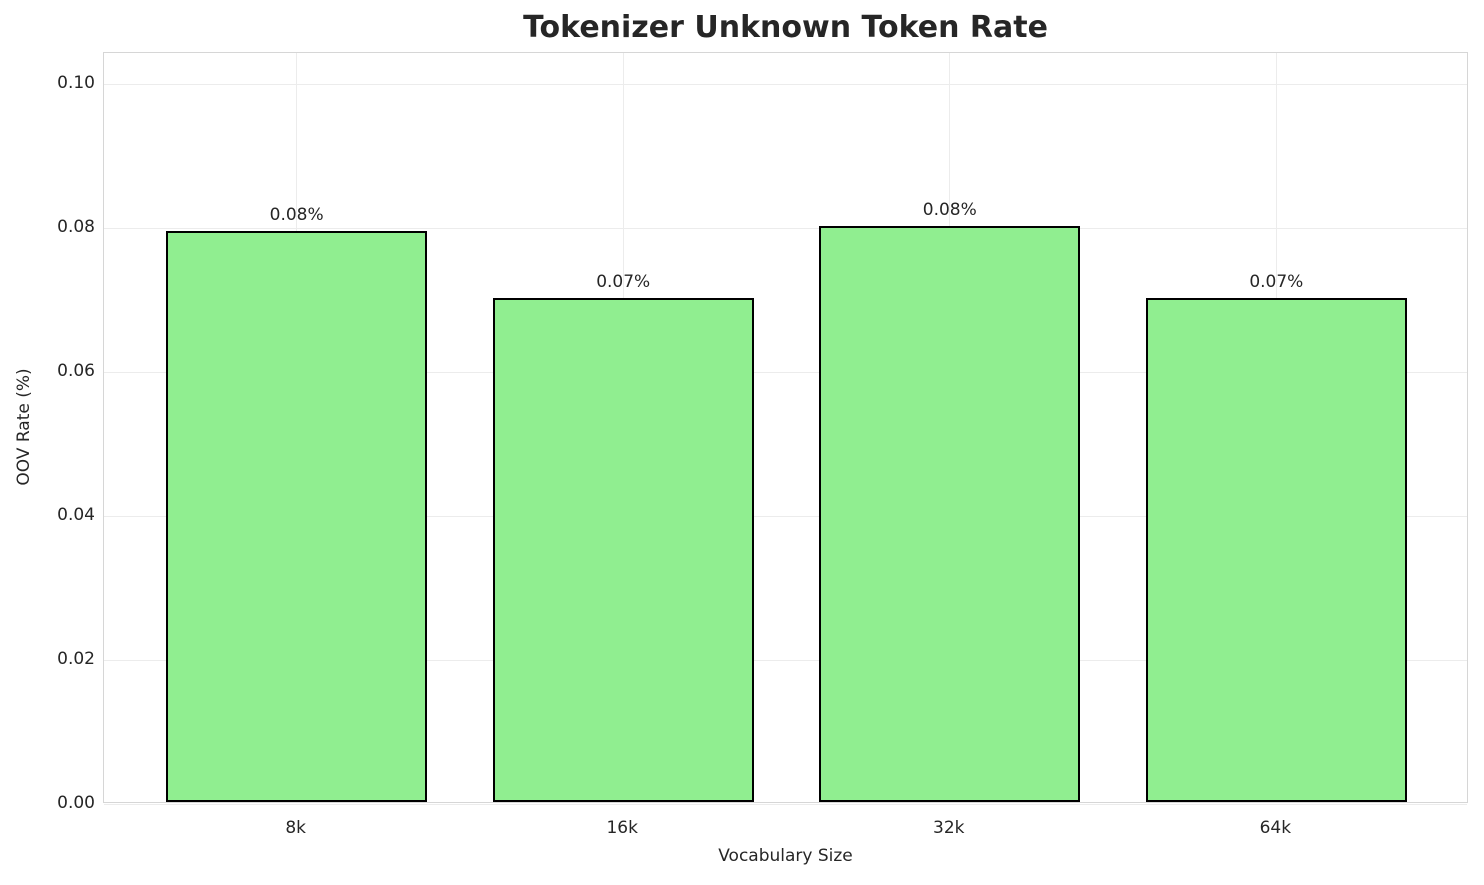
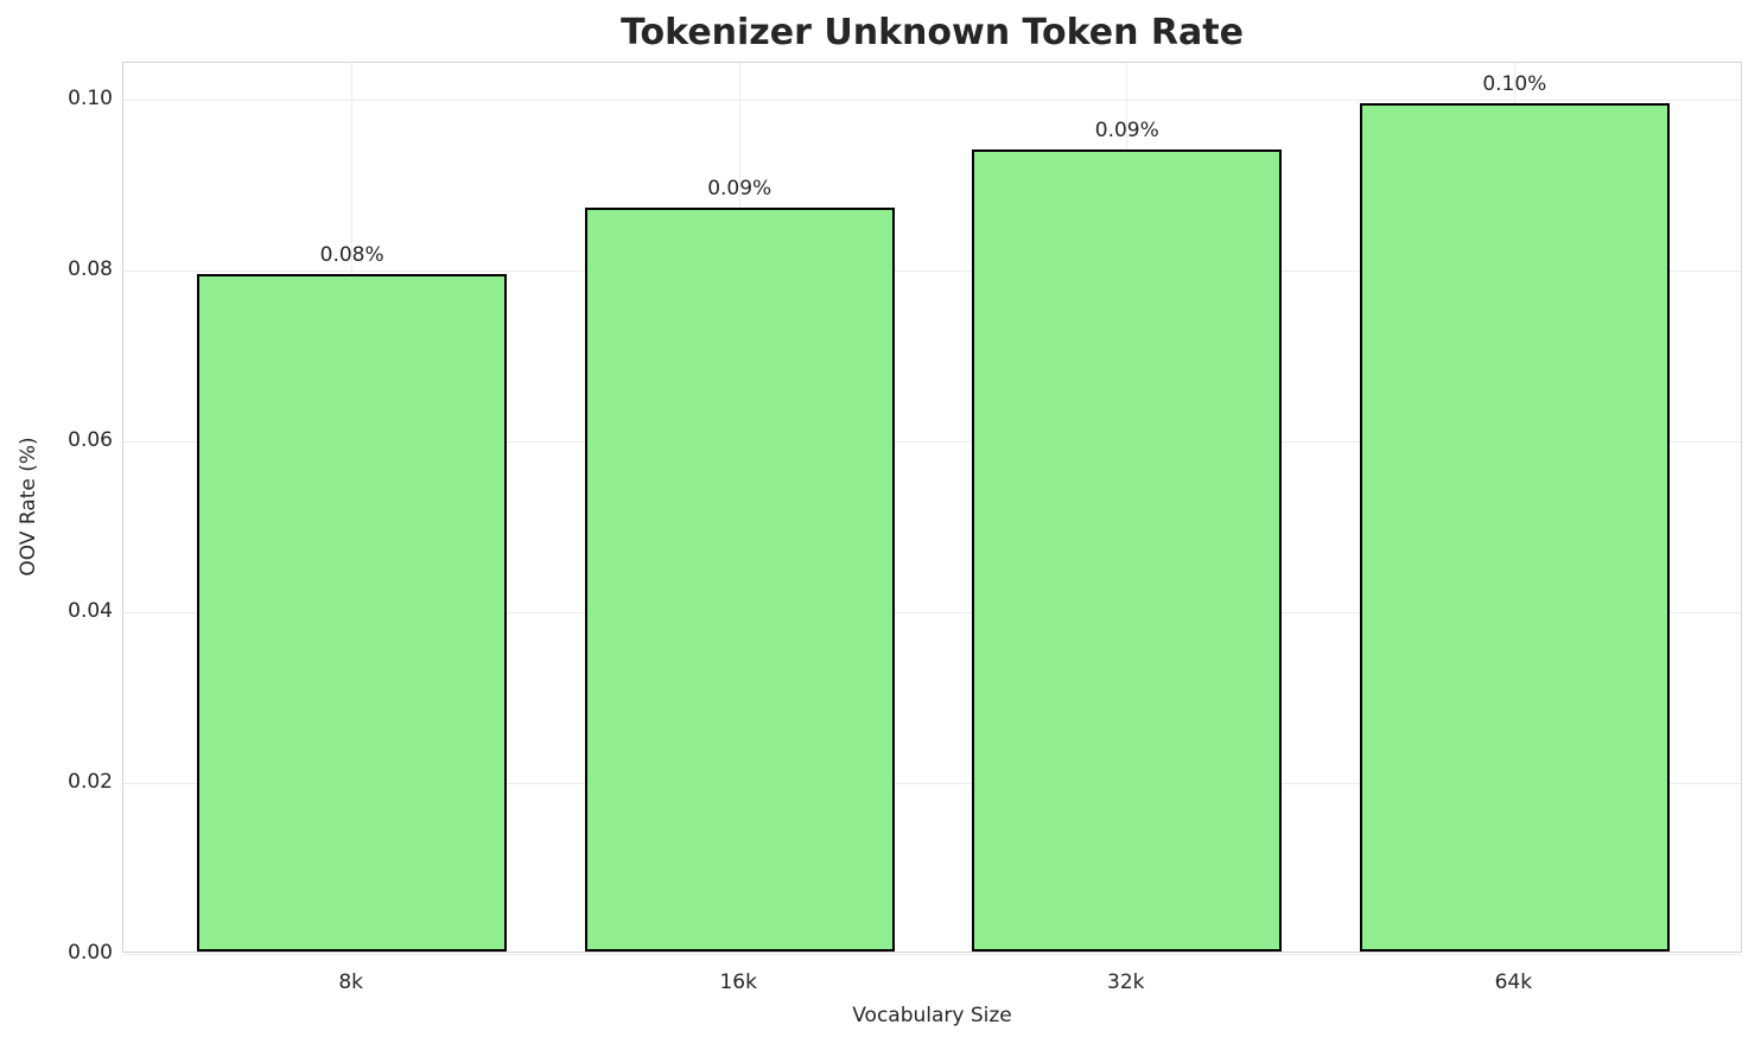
16k: 0.07% -> 0.09%
32k: 0.08% -> 0.09%
64k: 0.07% -> 0.10%
